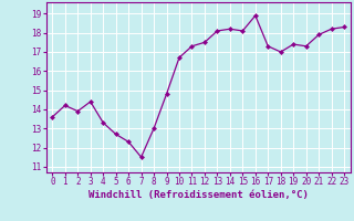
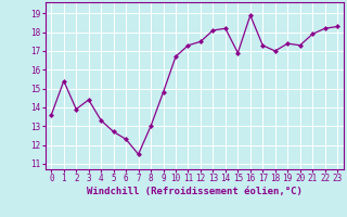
1: 14.2 -> 15.4
15: 18.1 -> 16.9
